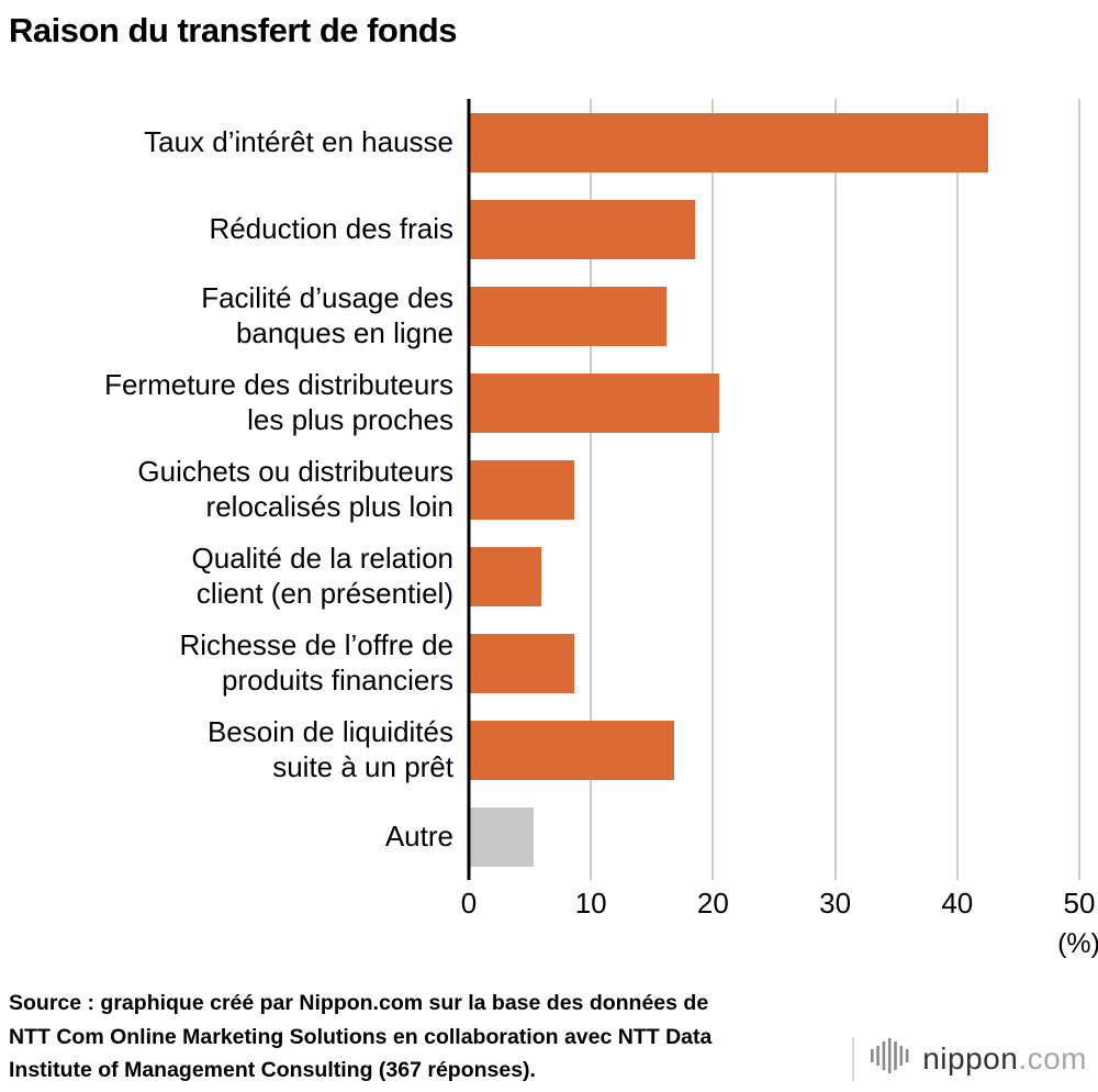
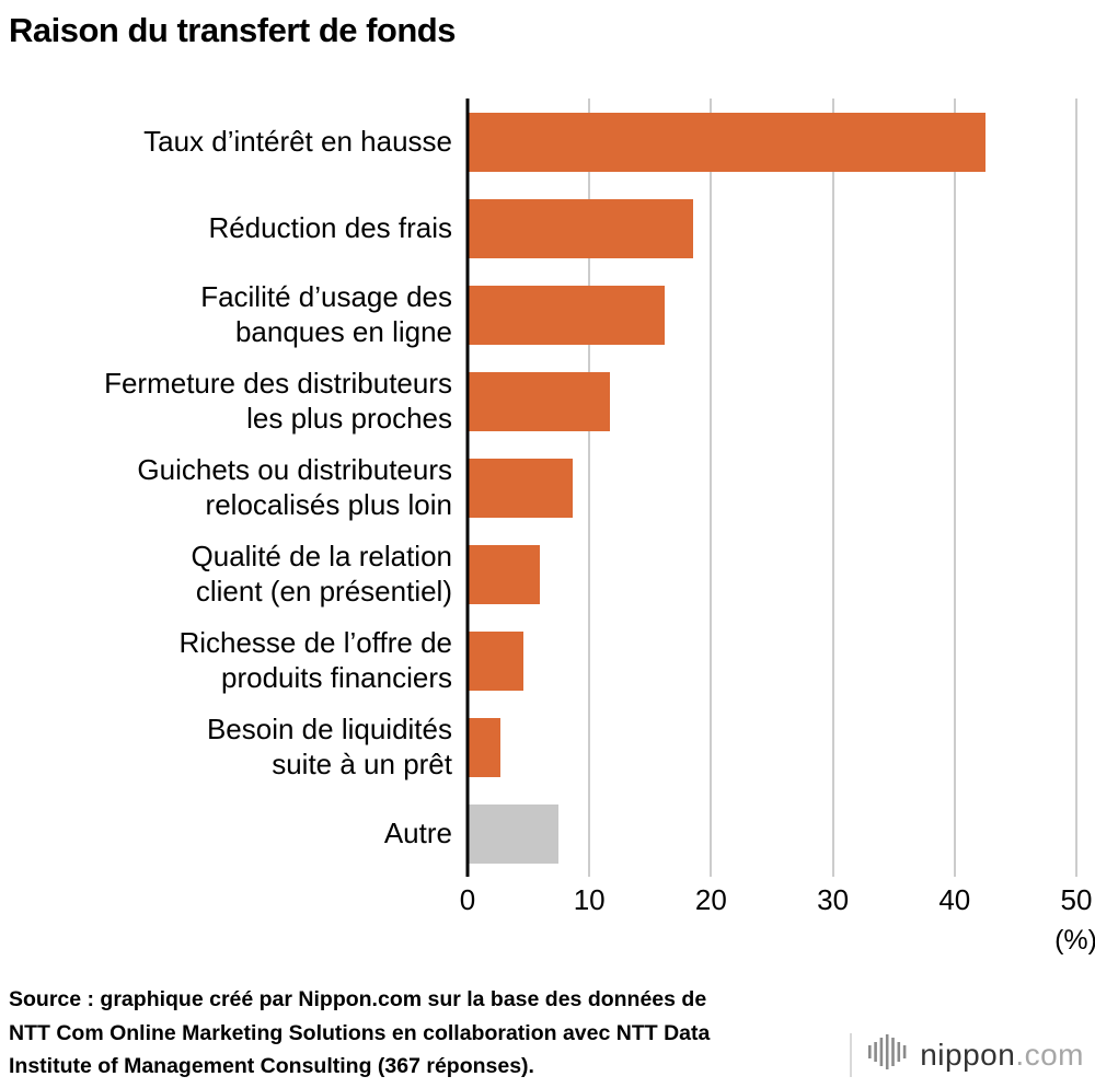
Fermeture des distributeurs les plus proches: 20.5 -> 11.7
Richesse de l’offre de produits financiers: 8.6 -> 4.6
Besoin de liquidités suite à un prêt: 16.8 -> 2.7
Autre: 5.3 -> 7.5
